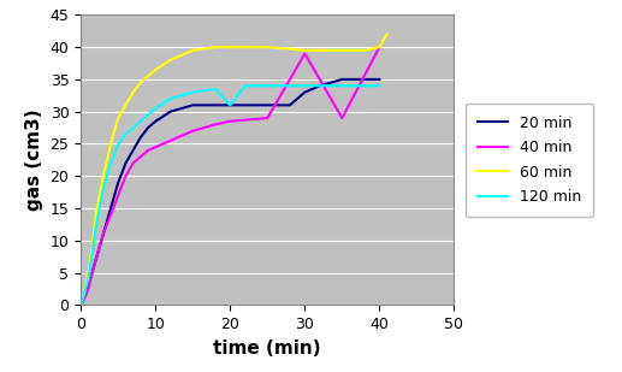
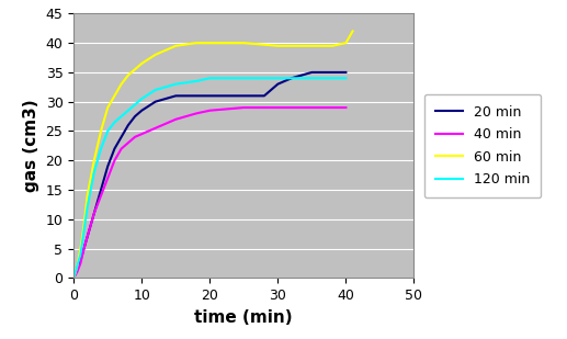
120 min/20: 31.0 -> 34.0
40 min/30: 39.0 -> 29.0
40 min/40: 40.0 -> 29.0
